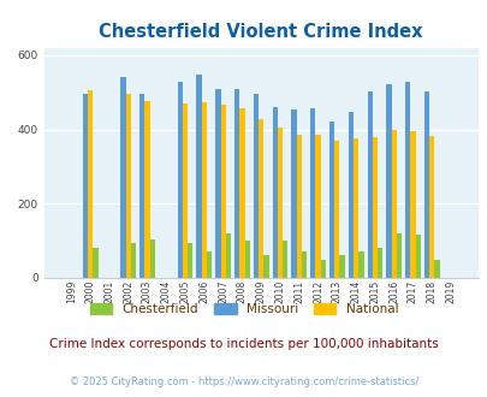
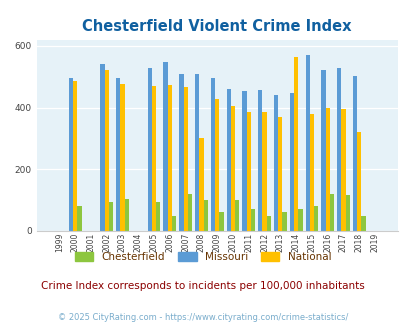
National/2000: 506 -> 485
National/2002: 495 -> 520
Chesterfield/2006: 72 -> 50
National/2008: 458 -> 300
Missouri/2013: 420 -> 440
National/2014: 375 -> 565
Missouri/2015: 502 -> 570
National/2018: 381 -> 320
